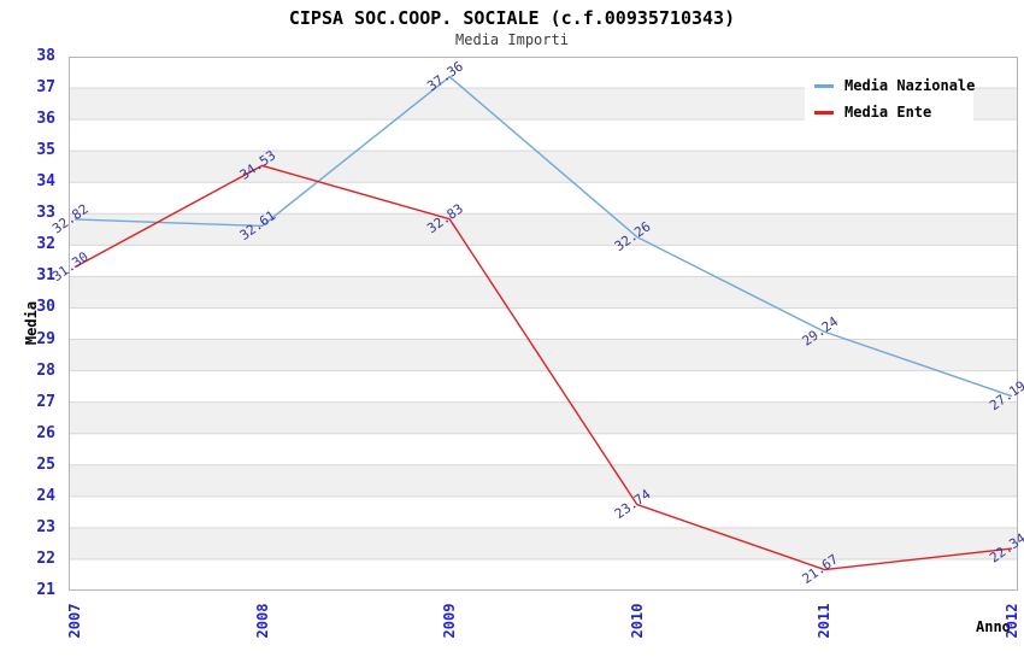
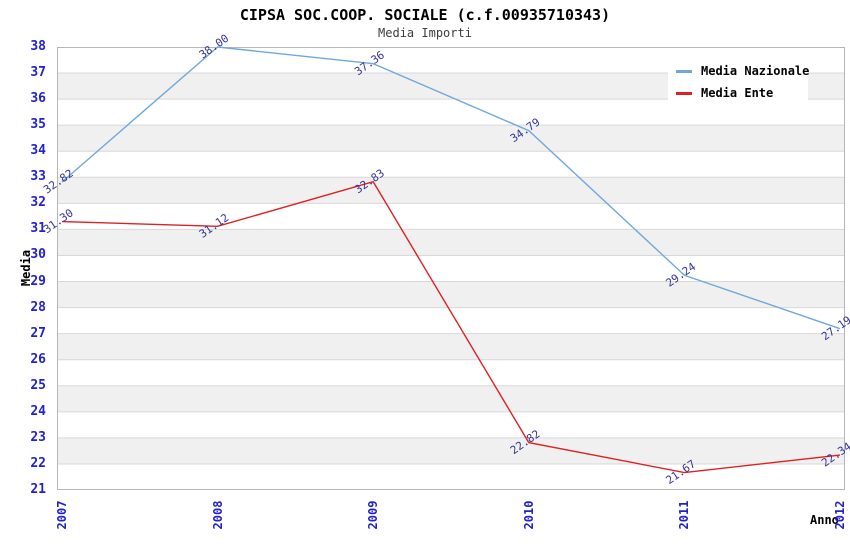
Media Nazionale/2008: 32.61 -> 38.00
Media Ente/2008: 34.53 -> 31.12
Media Nazionale/2010: 32.26 -> 34.79
Media Ente/2010: 23.74 -> 22.82
